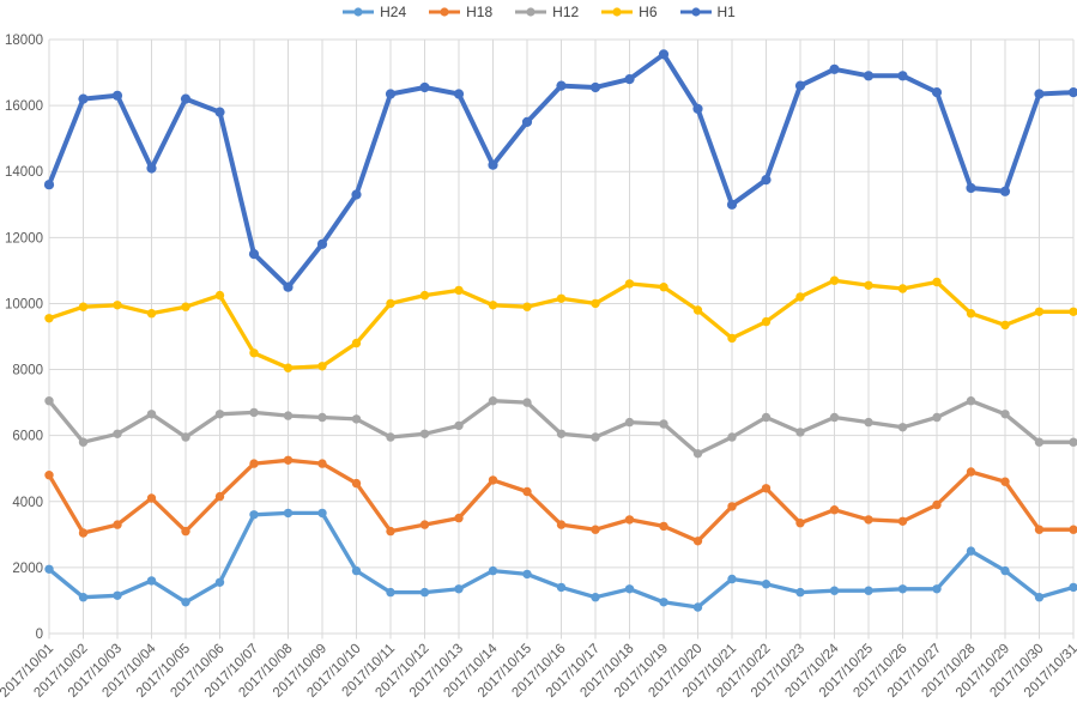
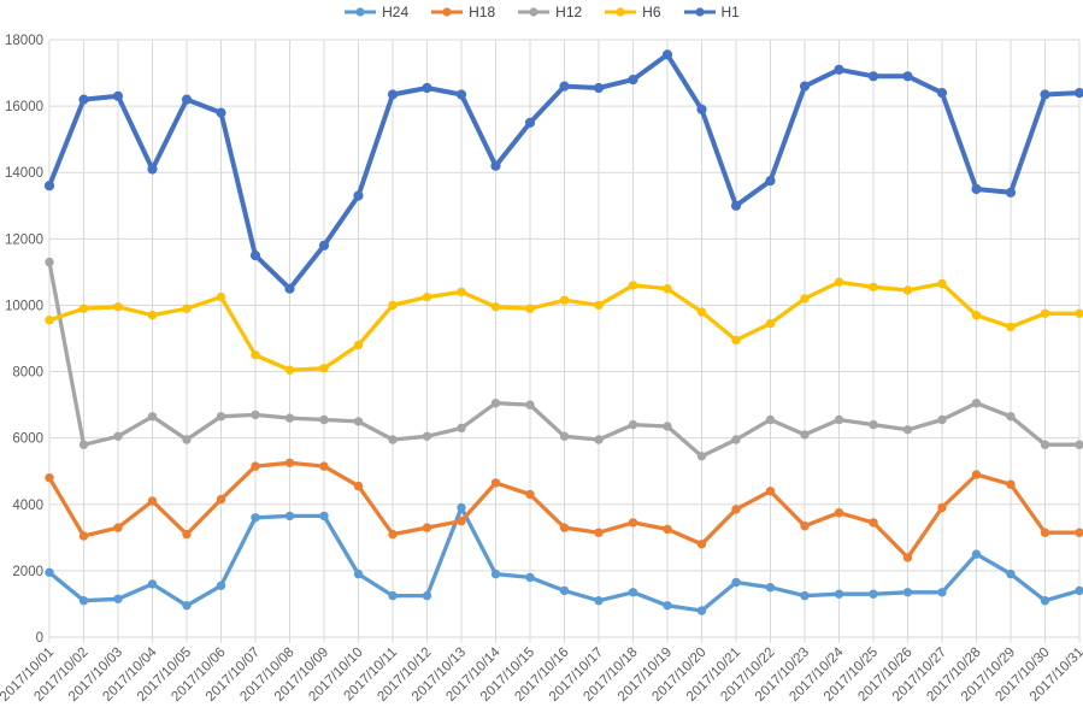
H12/2017/10/01: 7000 -> 11300
H24/2017/10/13: 1400 -> 3900
H18/2017/10/26: 3400 -> 2400
